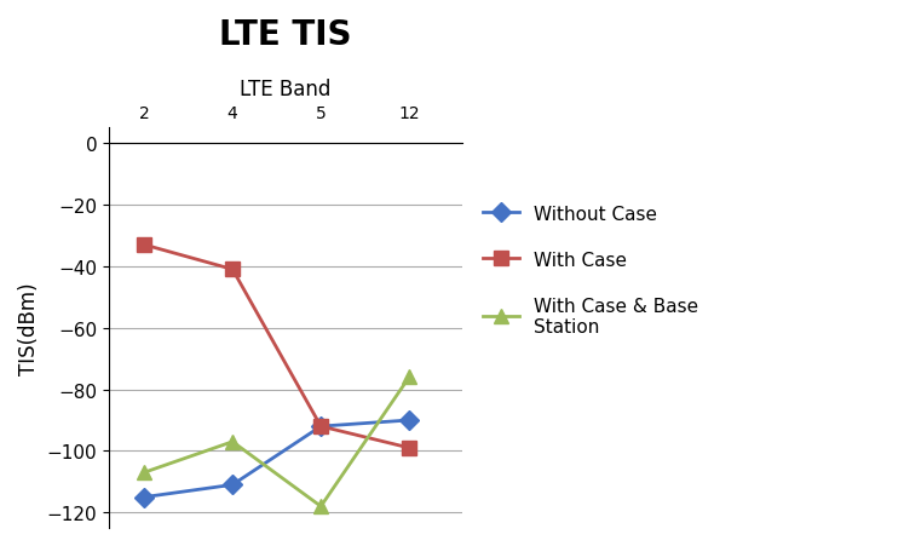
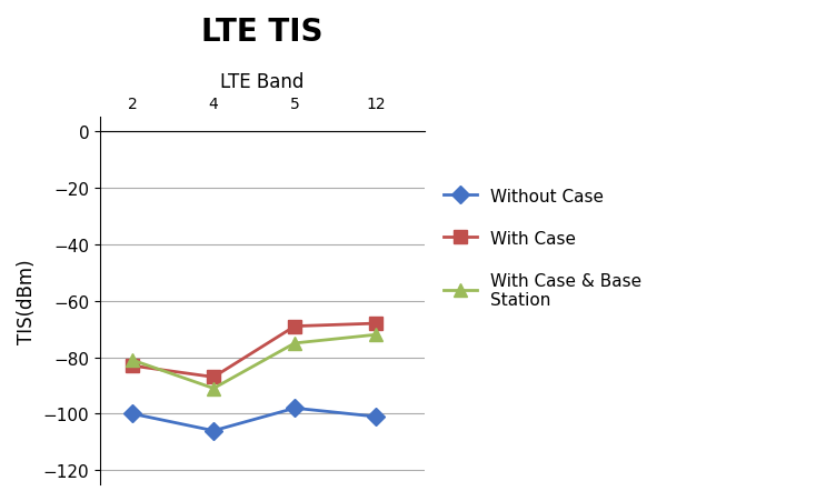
Without Case/2: -115 -> -100
With Case/2: -33 -> -83
With Case & Base Station/2: -107 -> -81
Without Case/4: -111 -> -106
With Case/4: -41 -> -87
With Case & Base Station/4: -97 -> -91
Without Case/5: -92 -> -98
With Case/5: -92 -> -69
With Case & Base Station/5: -118 -> -75
Without Case/12: -90 -> -101
With Case/12: -99 -> -68
With Case & Base Station/12: -76 -> -72
